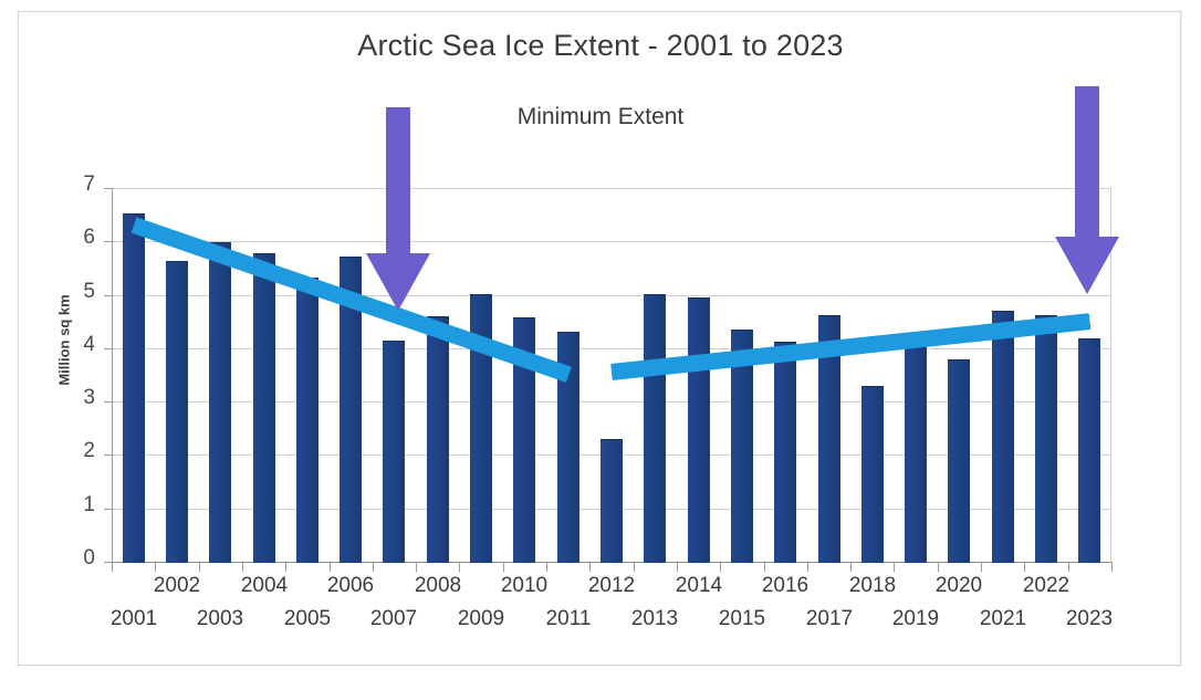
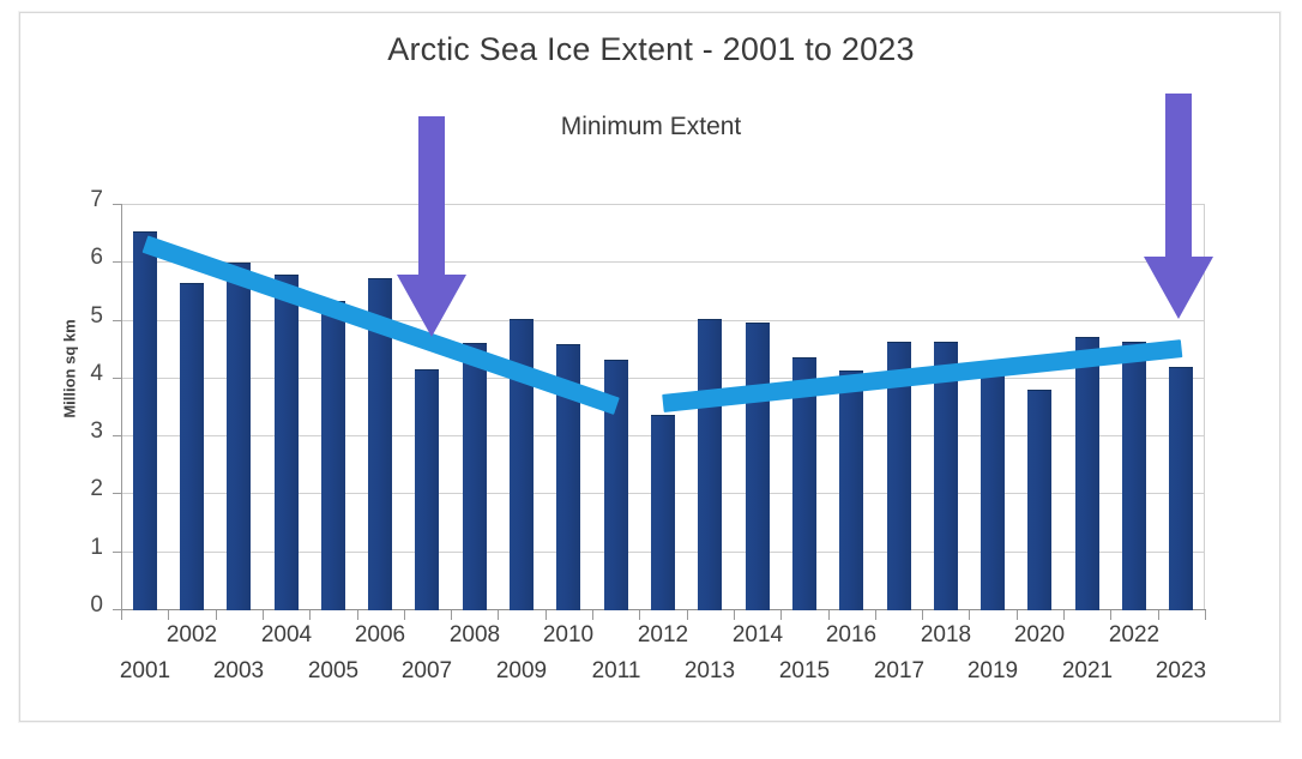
2012: 2.3 -> 3.4
2018: 3.3 -> 4.6
